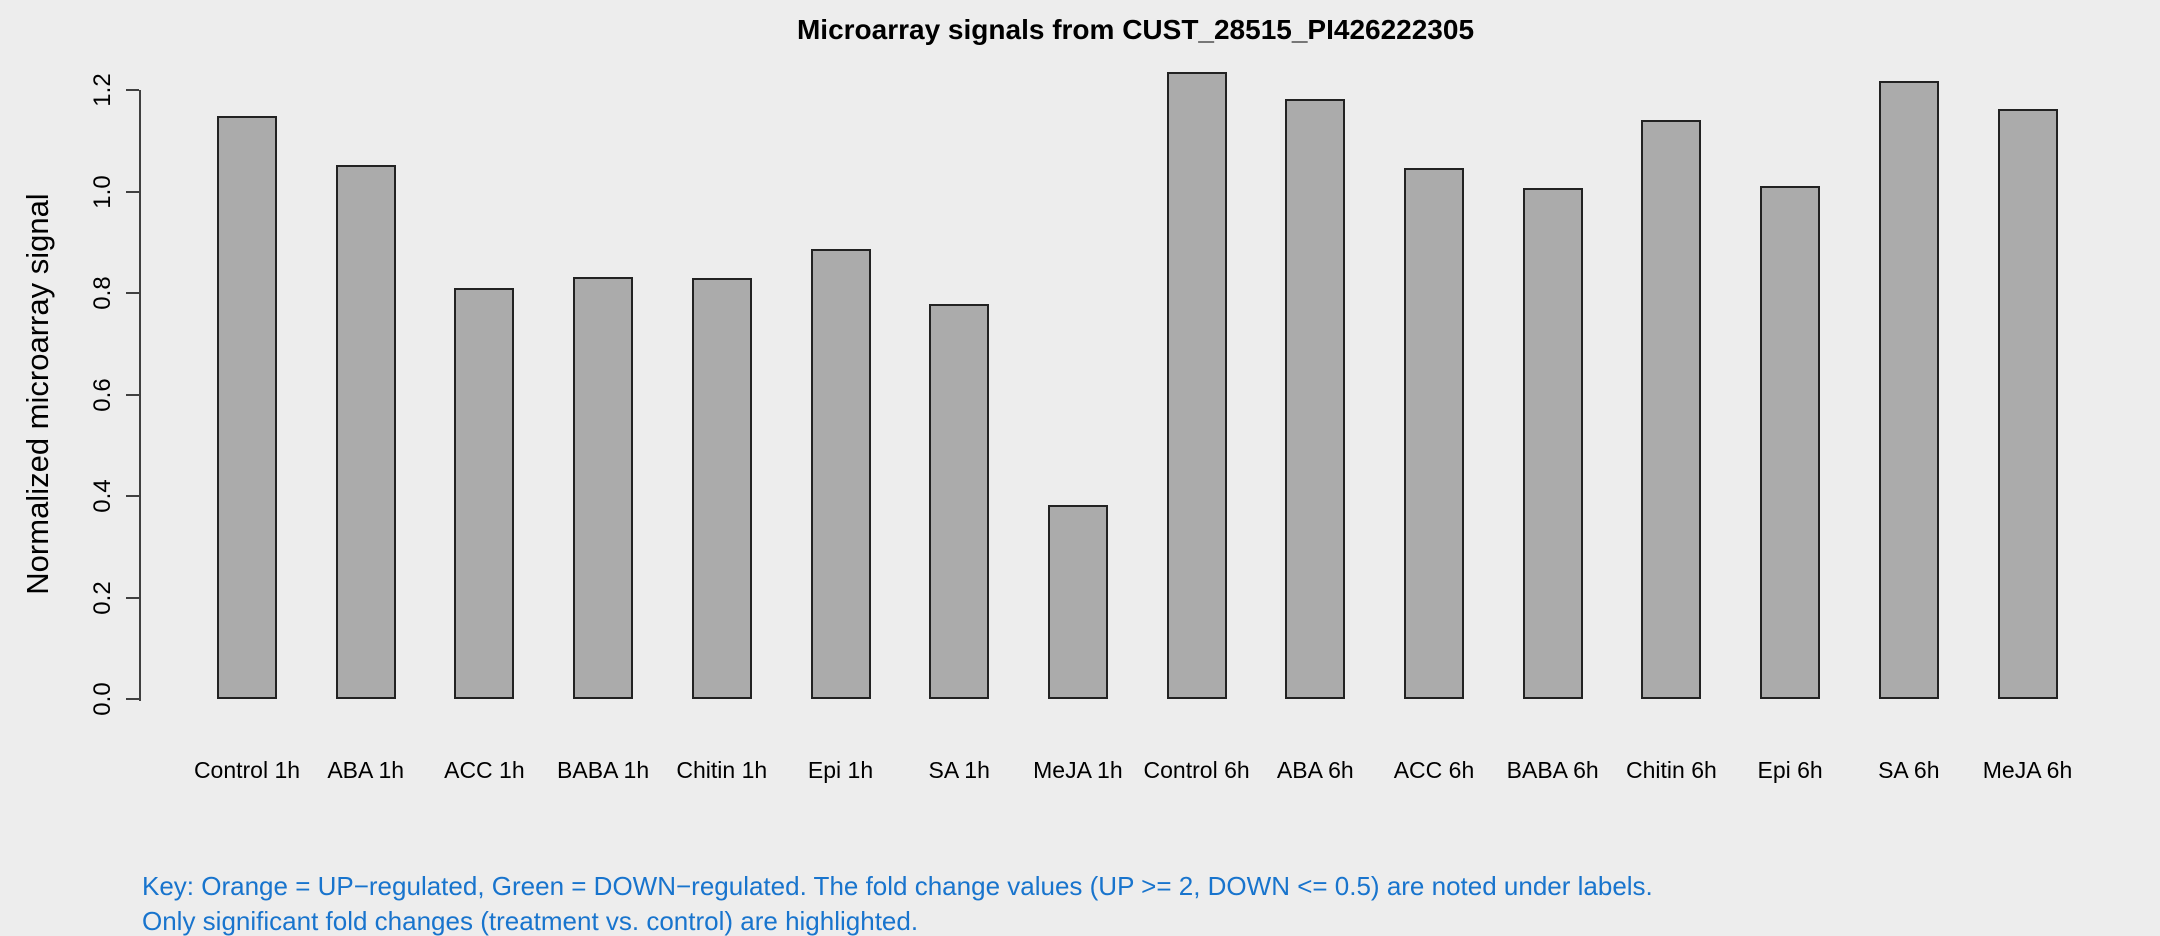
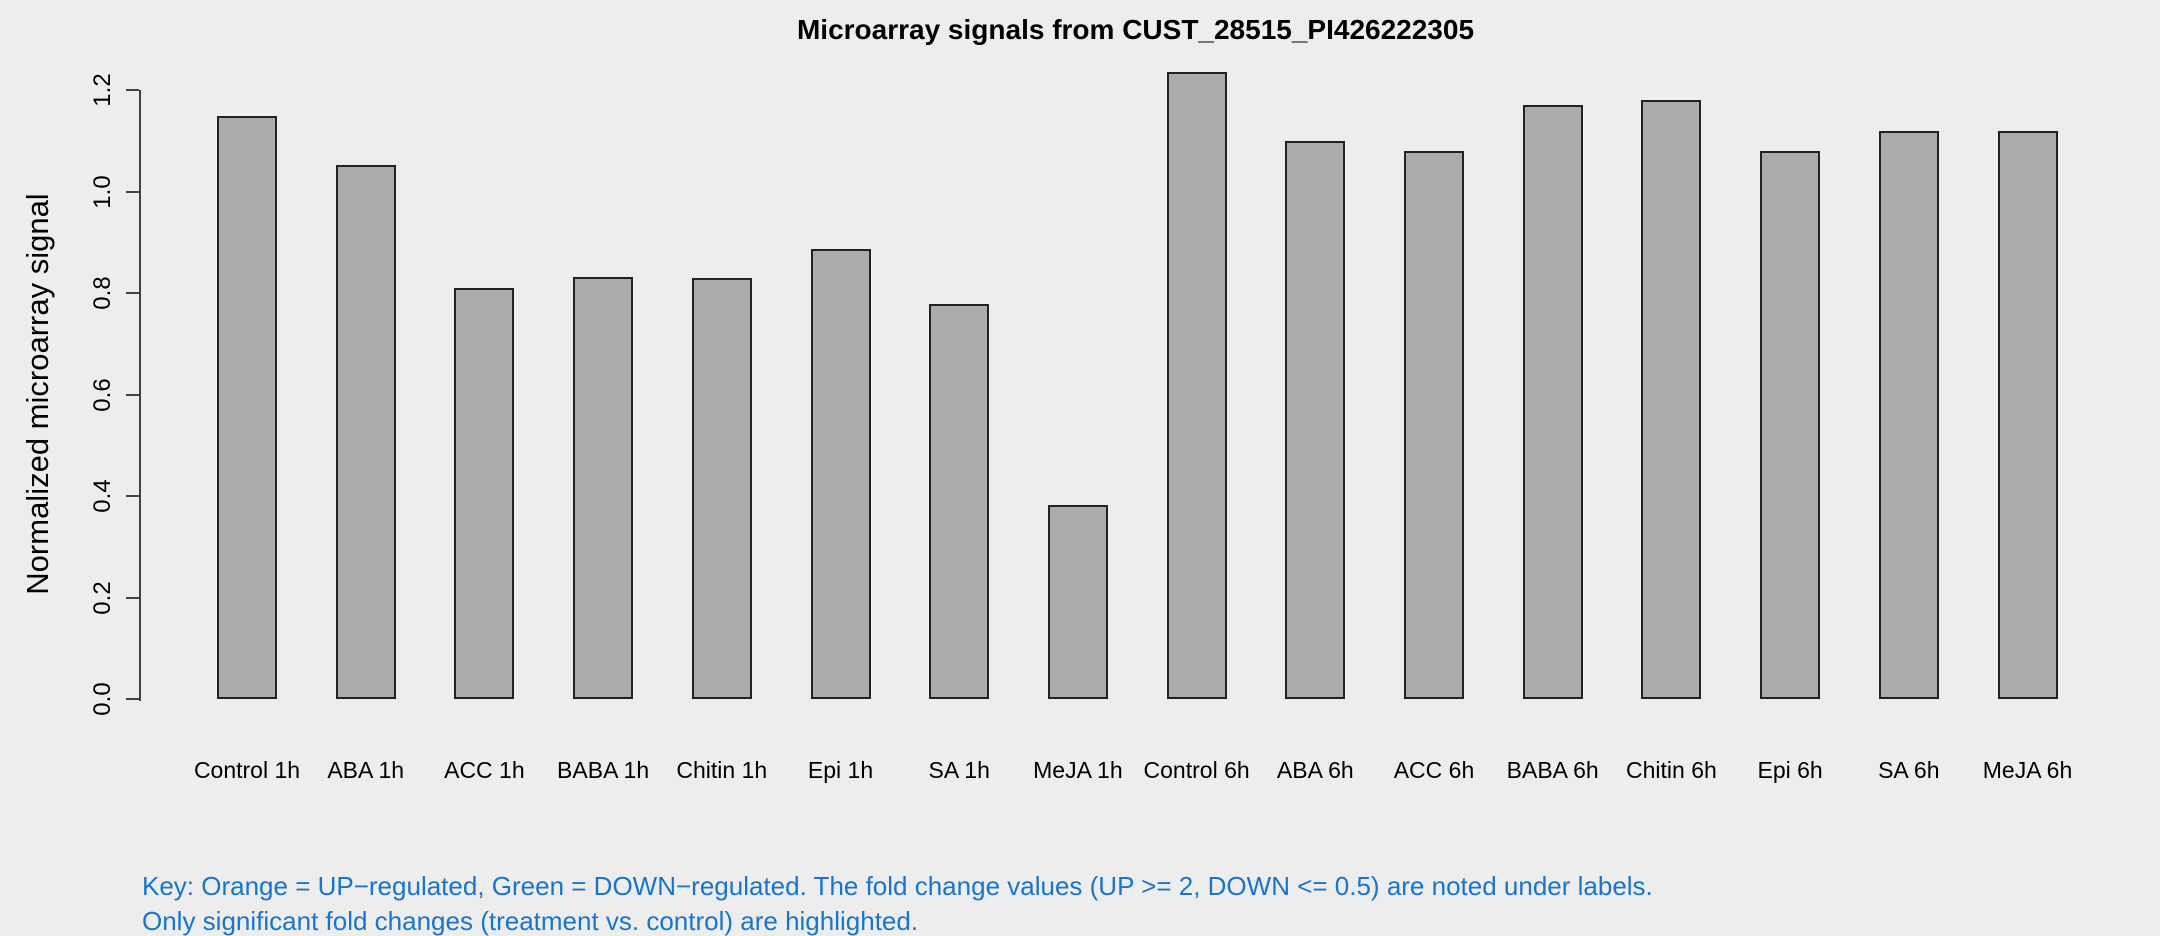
ABA 6h: 1.18 -> 1.10
ACC 6h: 1.05 -> 1.08
BABA 6h: 1.01 -> 1.17
Chitin 6h: 1.14 -> 1.18
Epi 6h: 1.01 -> 1.08
SA 6h: 1.22 -> 1.12
MeJA 6h: 1.16 -> 1.12
